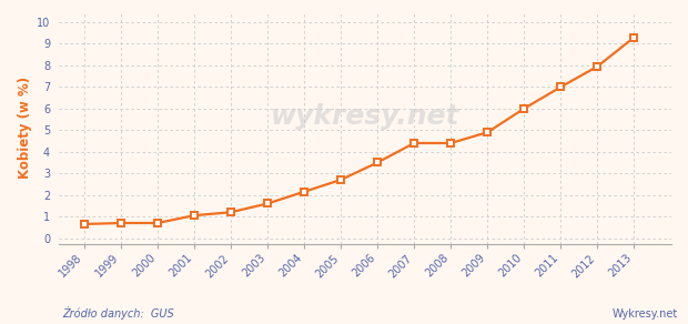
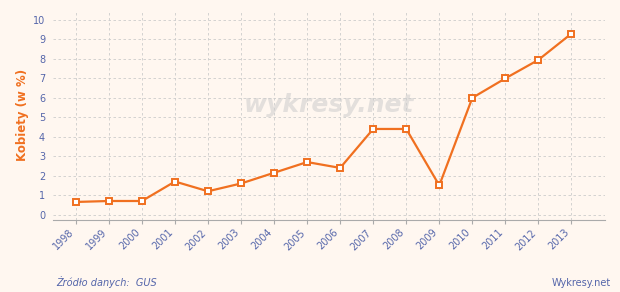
2001: 1.1 -> 1.7
2006: 3.5 -> 2.4
2009: 4.9 -> 1.5
